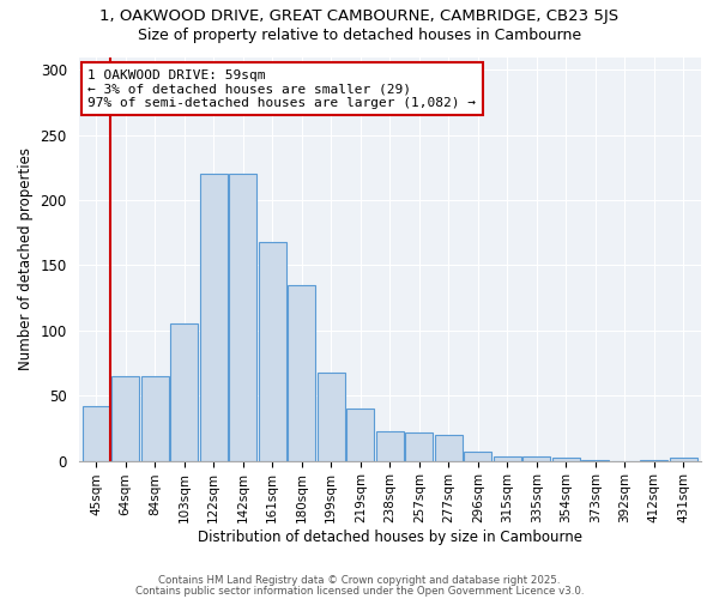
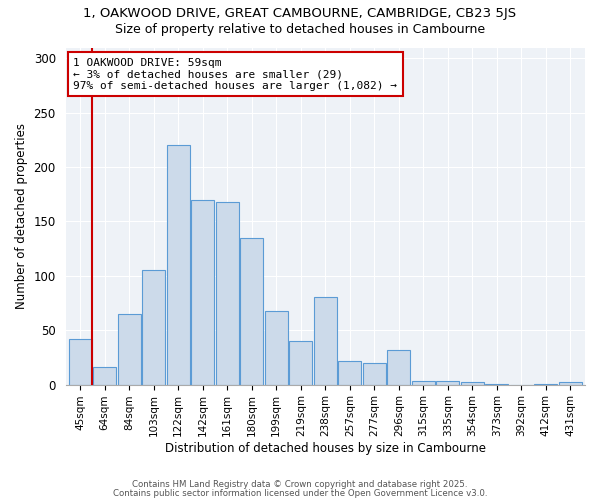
64sqm: 65 -> 16
142sqm: 220 -> 170
238sqm: 23 -> 81
296sqm: 7 -> 32
